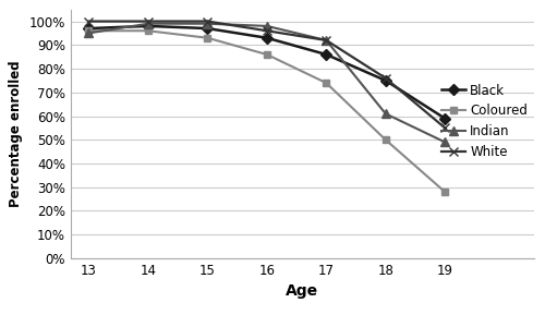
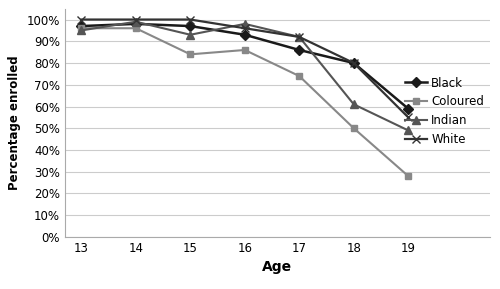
Coloured/15: 93% -> 84%
Indian/15: 99% -> 93%
Black/18: 75% -> 80%
White/18: 76% -> 80%
